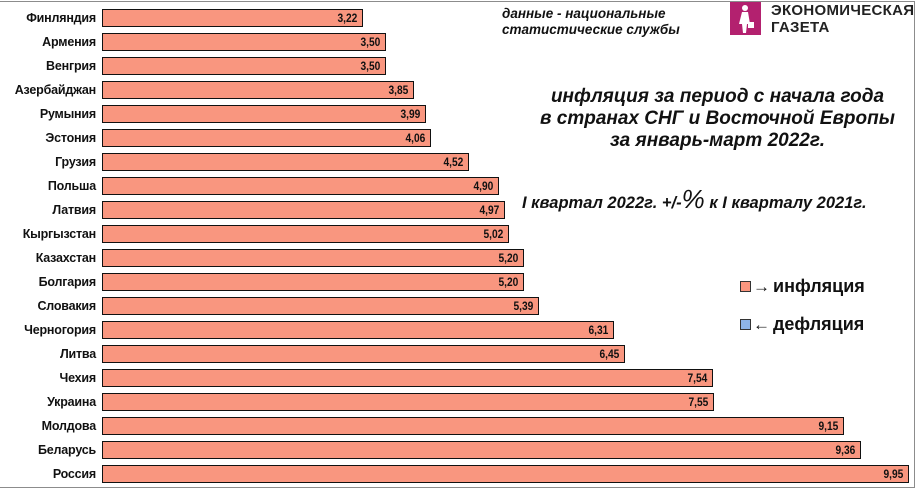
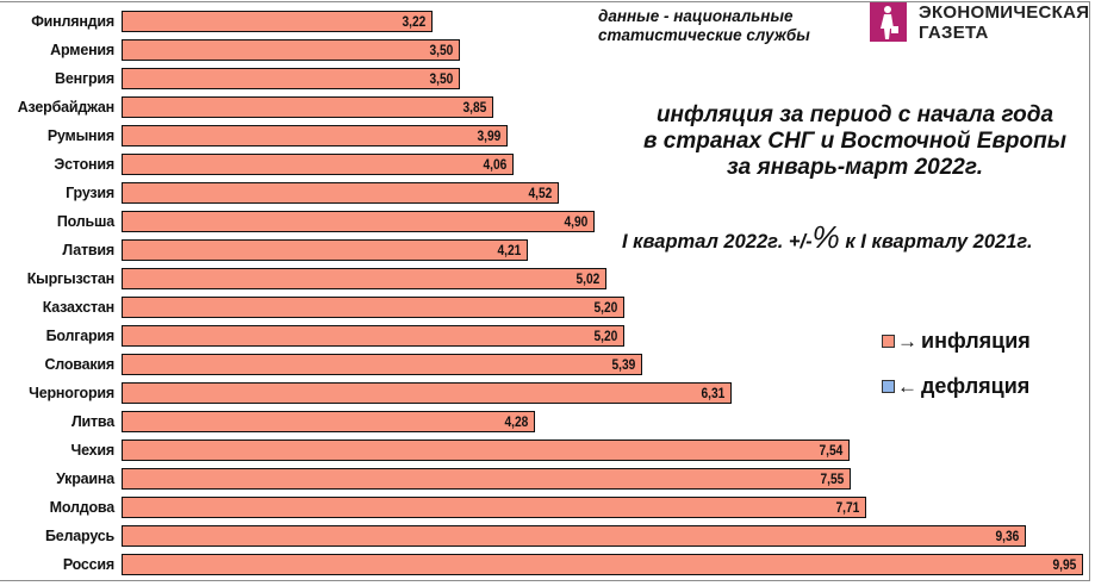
Латвия: 4,97 -> 4,21
Литва: 6,45 -> 4,28
Молдова: 9,15 -> 7,71
